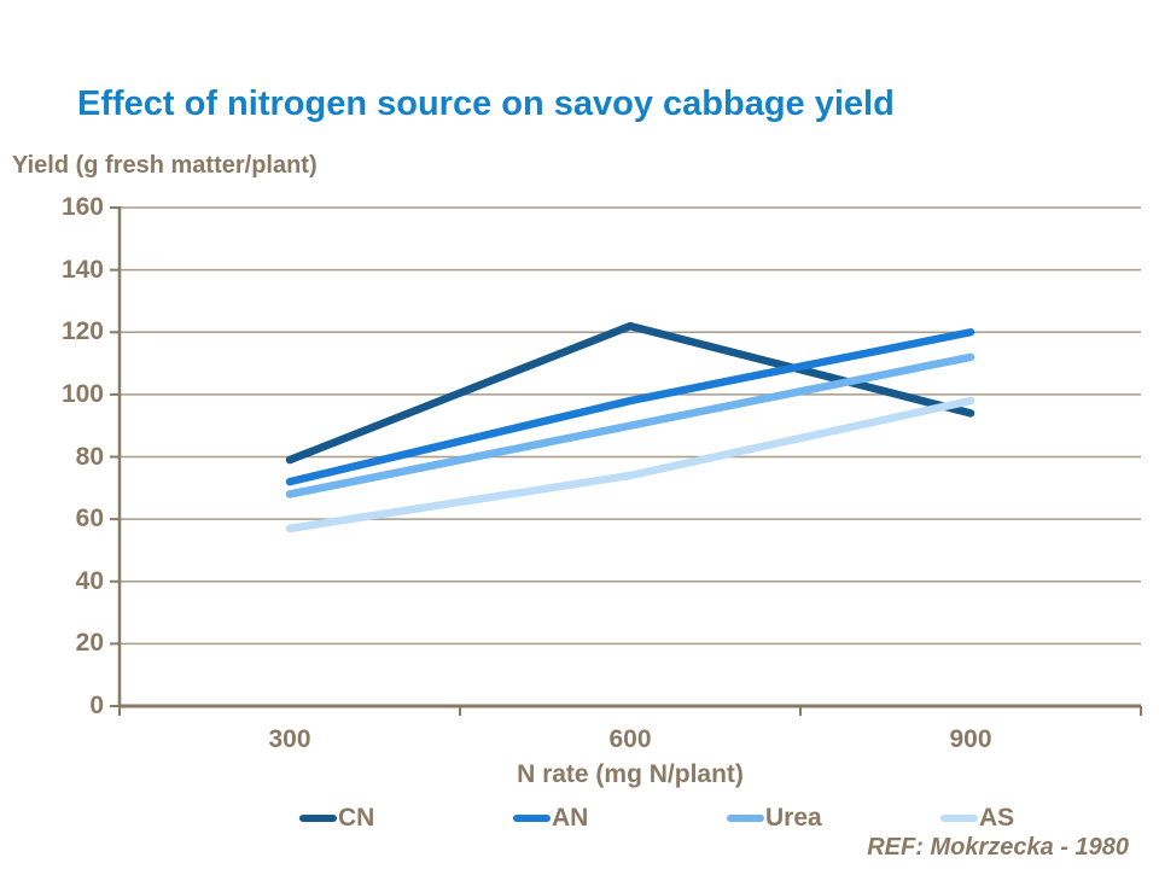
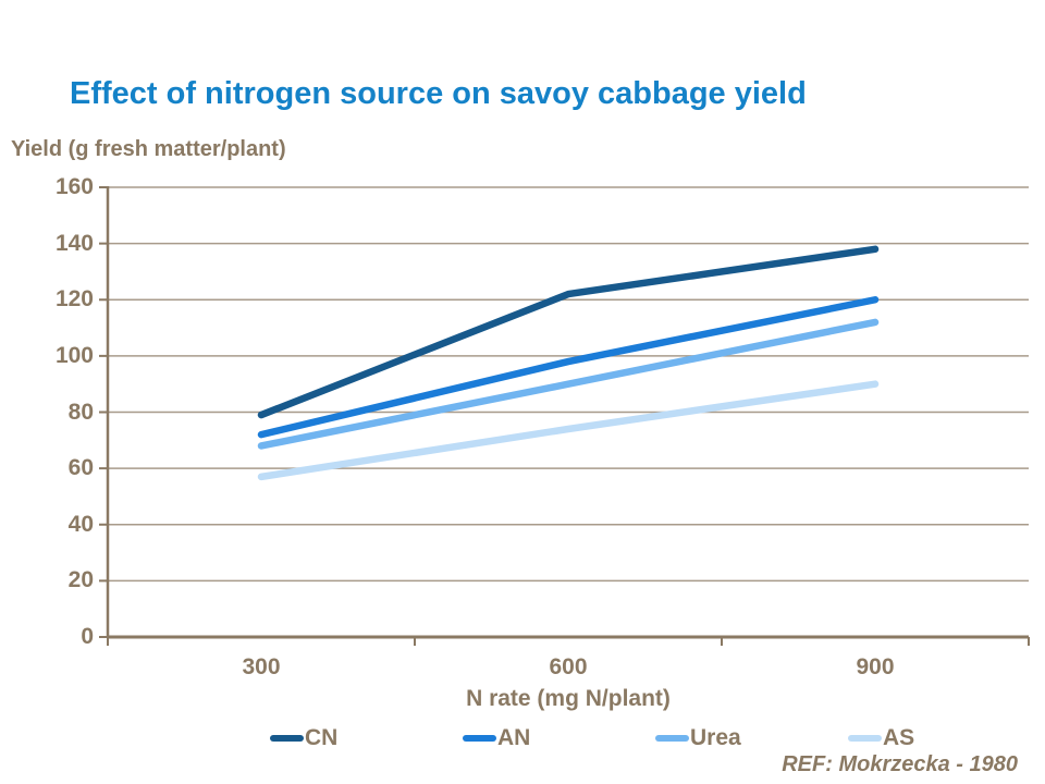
CN/900: 94 -> 138
AS/900: 98 -> 90
